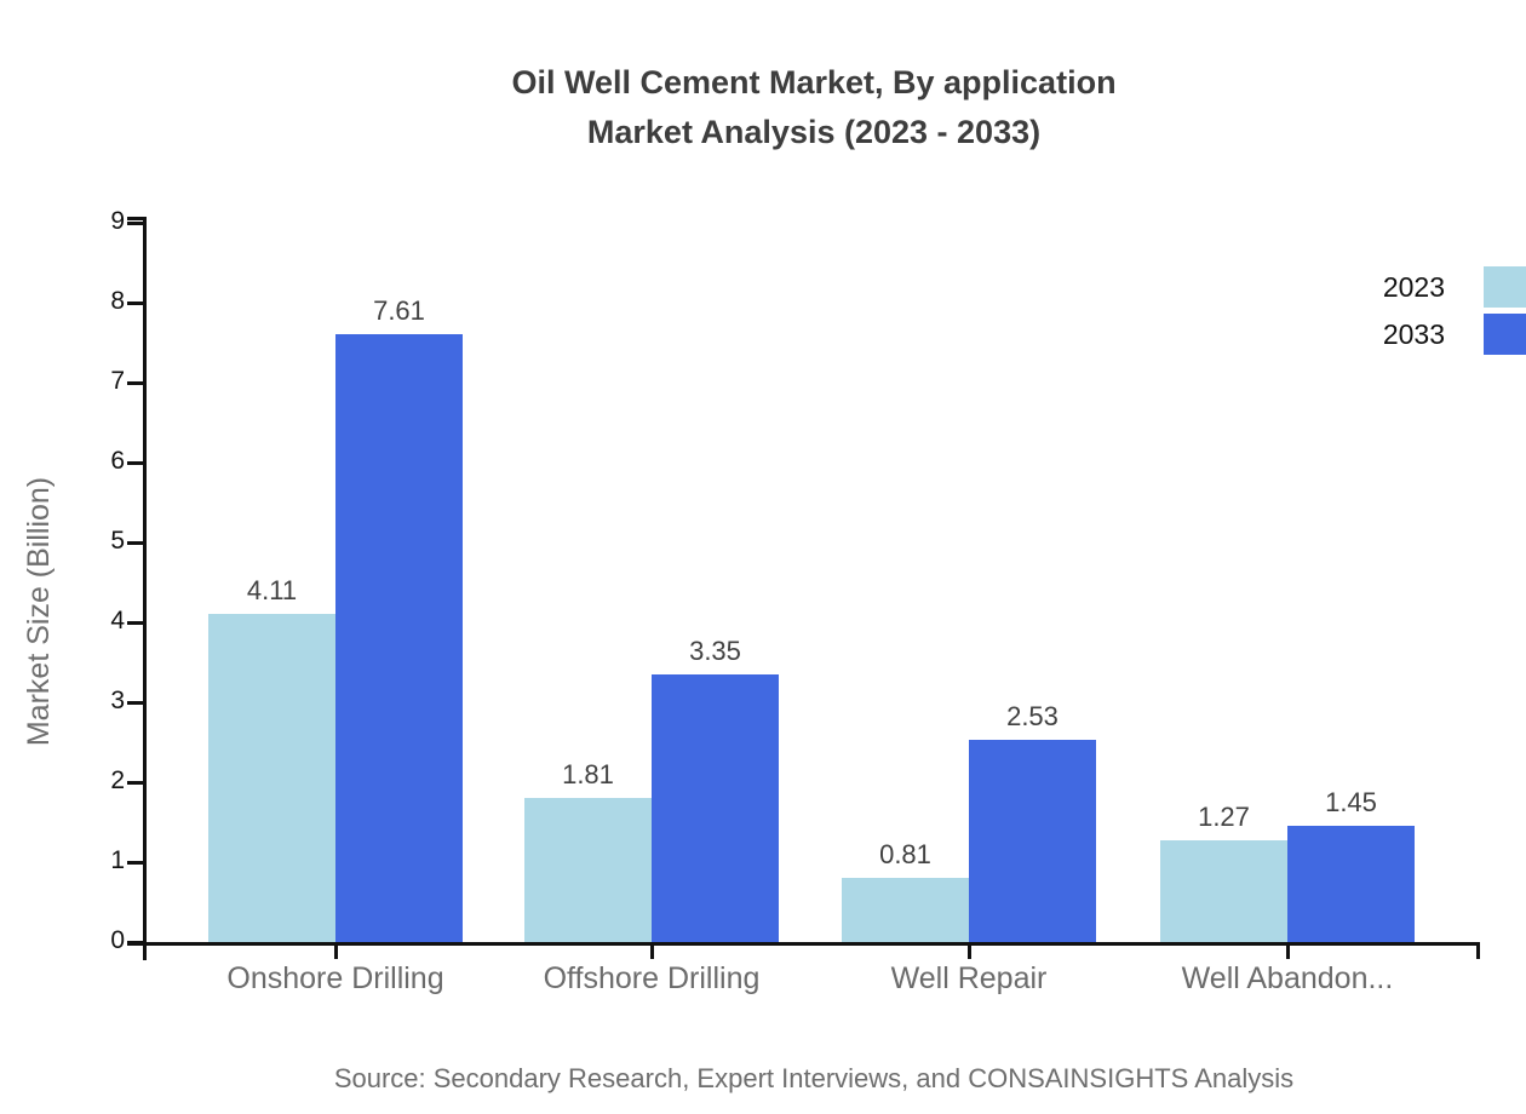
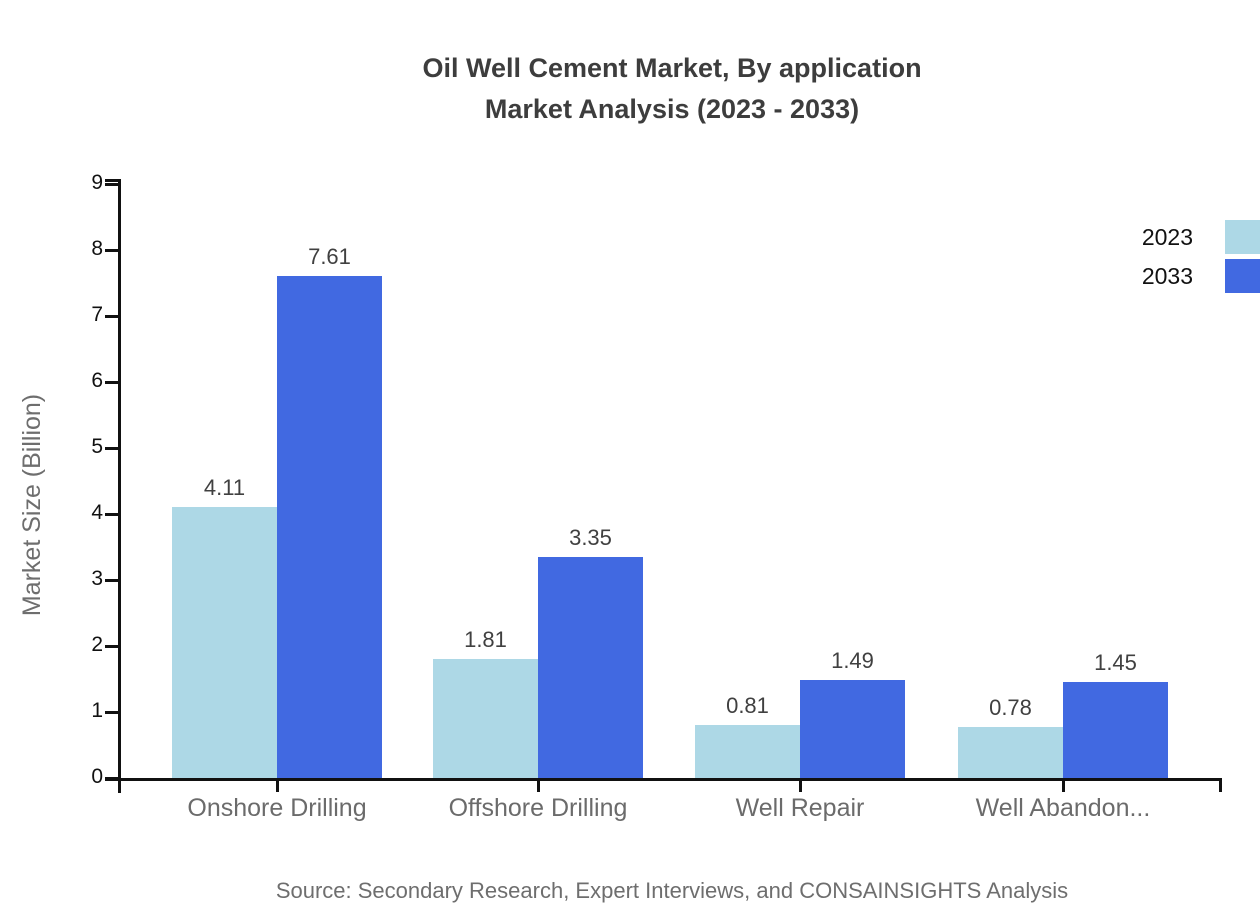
2033/Well Repair: 2.53 -> 1.49
2023/Well Abandon...: 1.27 -> 0.78
